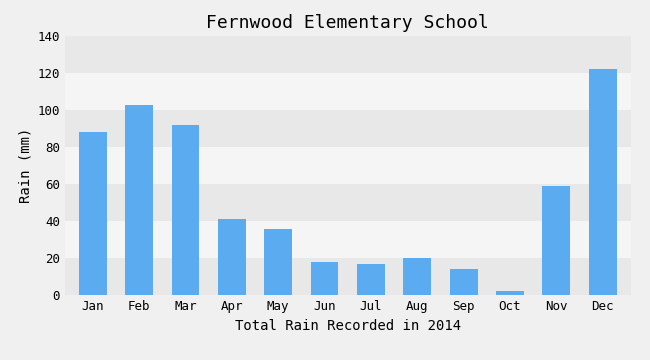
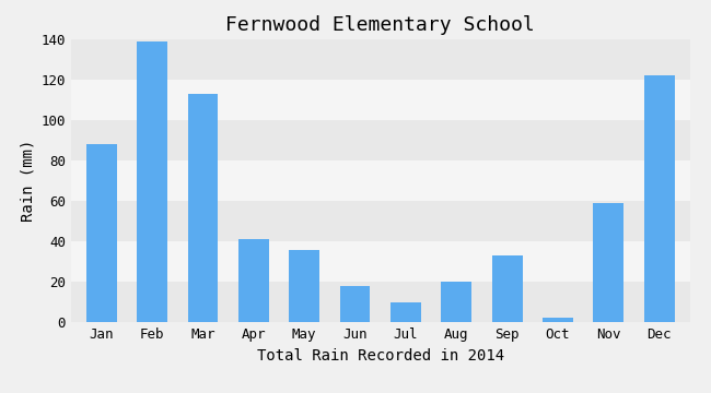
Feb: 103 -> 139
Mar: 92 -> 113
Jul: 17 -> 10
Sep: 14 -> 33
